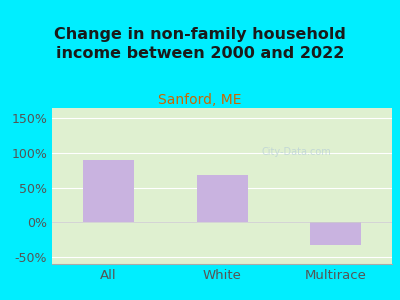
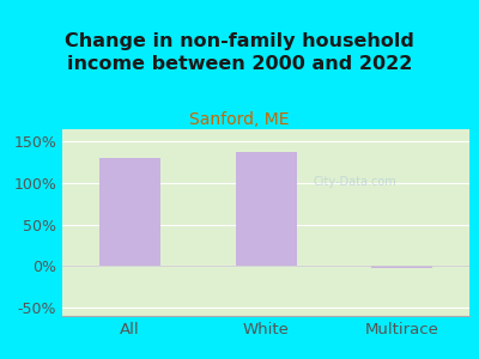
All: 90% -> 130%
White: 68% -> 137%
Multirace: -32% -> -3%
